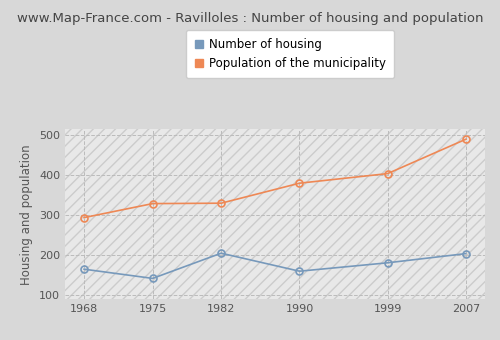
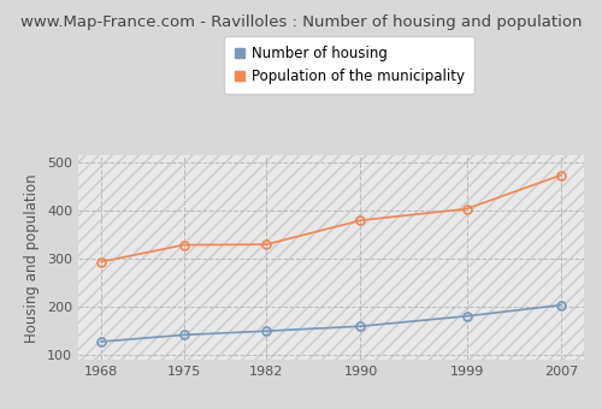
Number of housing/1968: 165 -> 128
Number of housing/1982: 205 -> 150
Population of the municipality/2007: 490 -> 474
